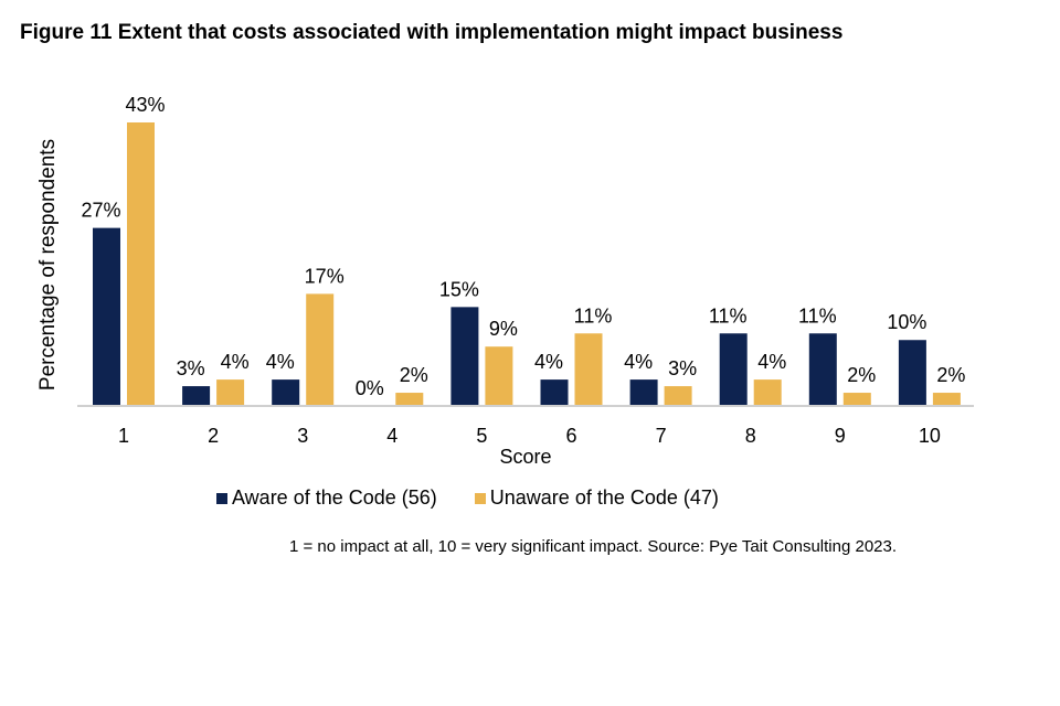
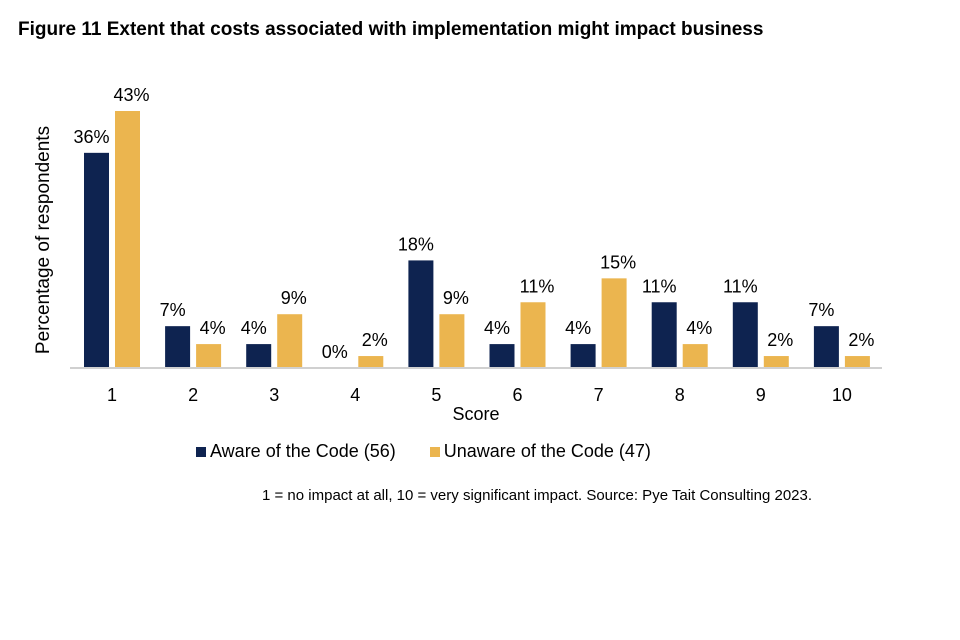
Aware of the Code (56)/1: 27% -> 36%
Aware of the Code (56)/2: 3% -> 7%
Unaware of the Code (47)/3: 17% -> 9%
Aware of the Code (56)/5: 15% -> 18%
Unaware of the Code (47)/7: 3% -> 15%
Aware of the Code (56)/10: 10% -> 7%
